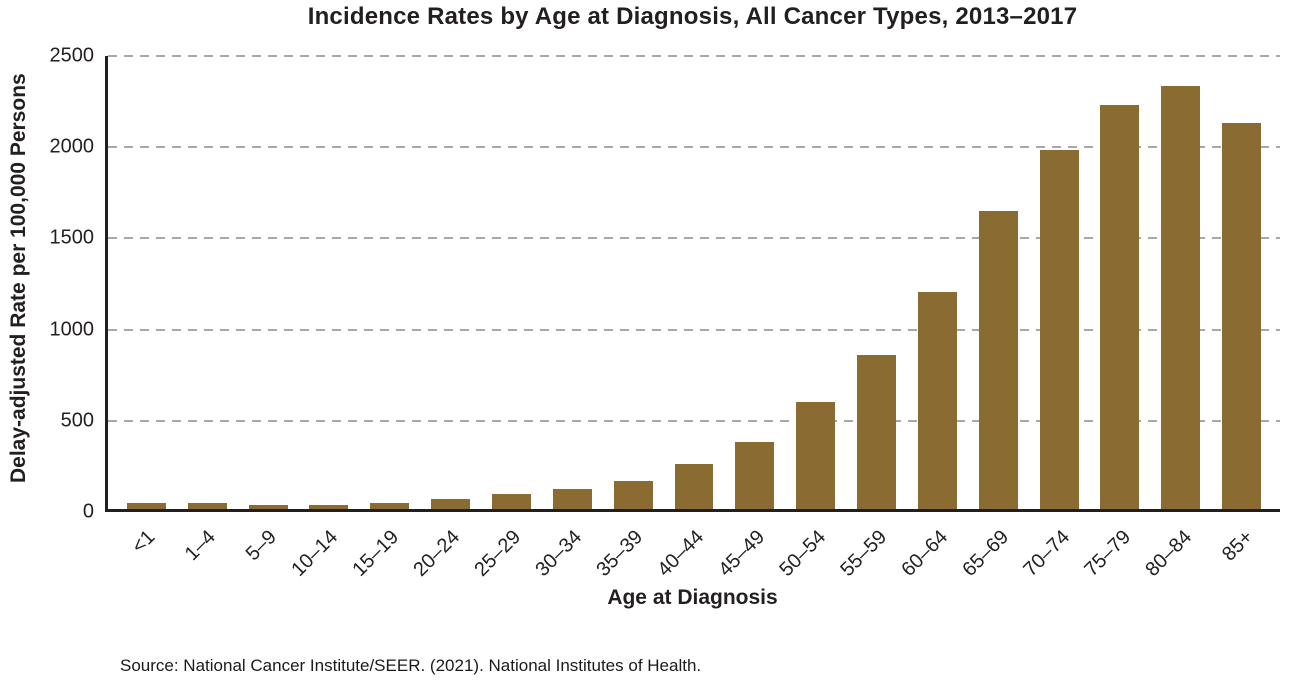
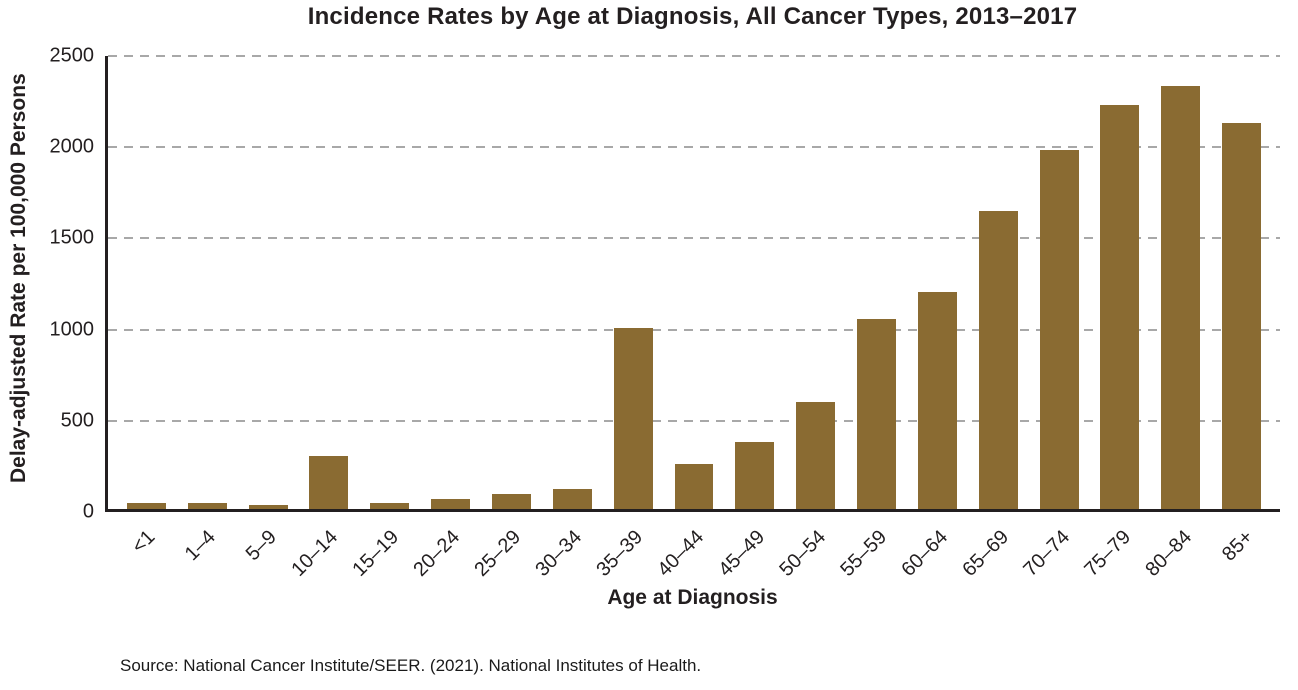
10–14: 20 -> 290
35–39: 160 -> 990
55–59: 840 -> 1040
